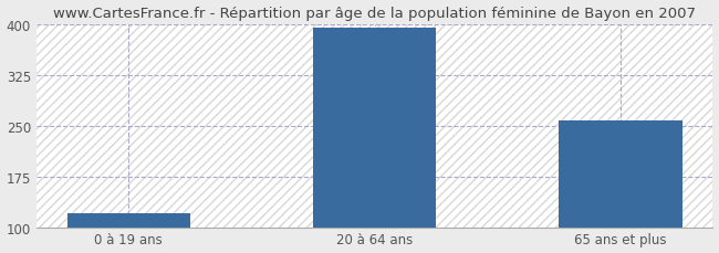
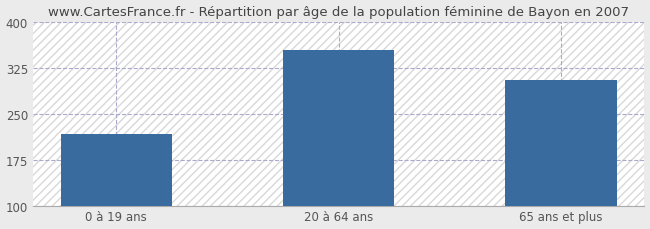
0 à 19 ans: 120 -> 216
20 à 64 ans: 395 -> 354
65 ans et plus: 258 -> 304
